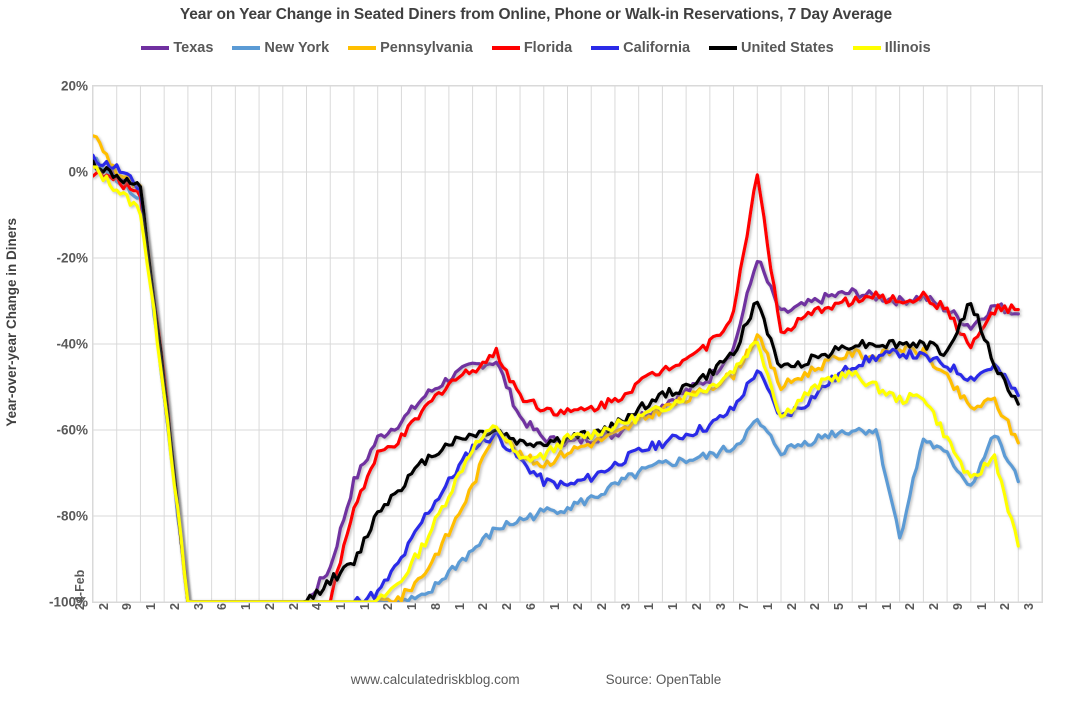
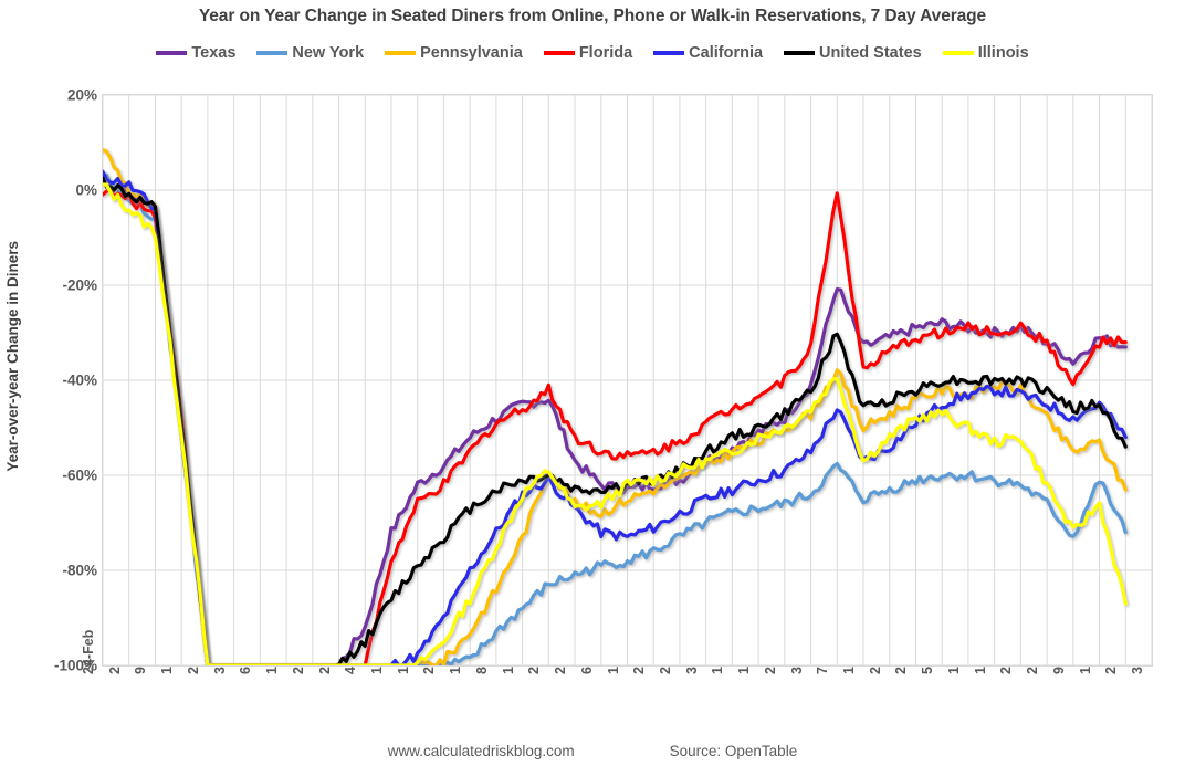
United States/11-May: -91% -> -86%
New York/19-Oct: -85% -> -61%
United States/9-Nov: -30% -> -46%
